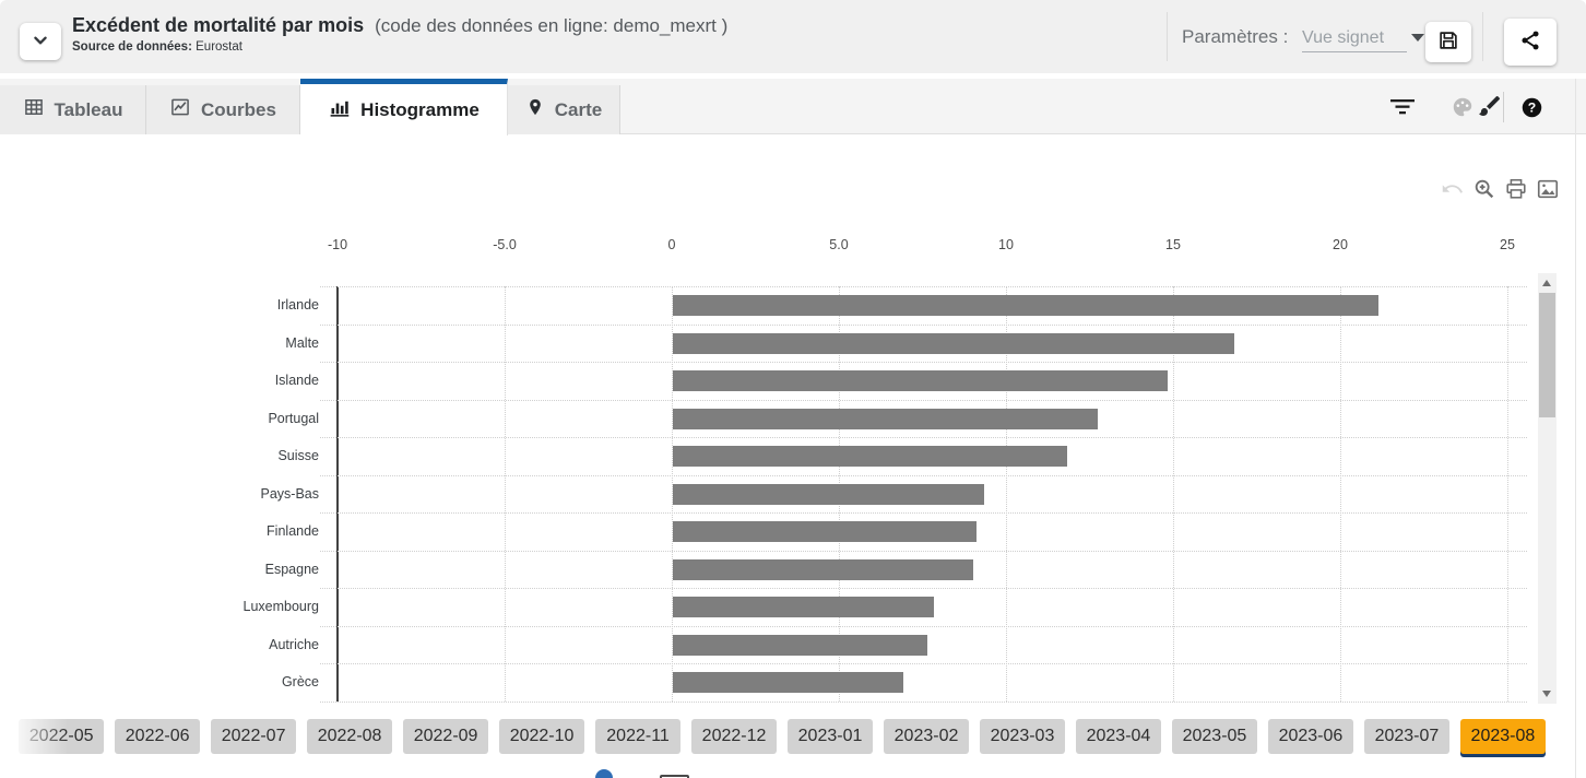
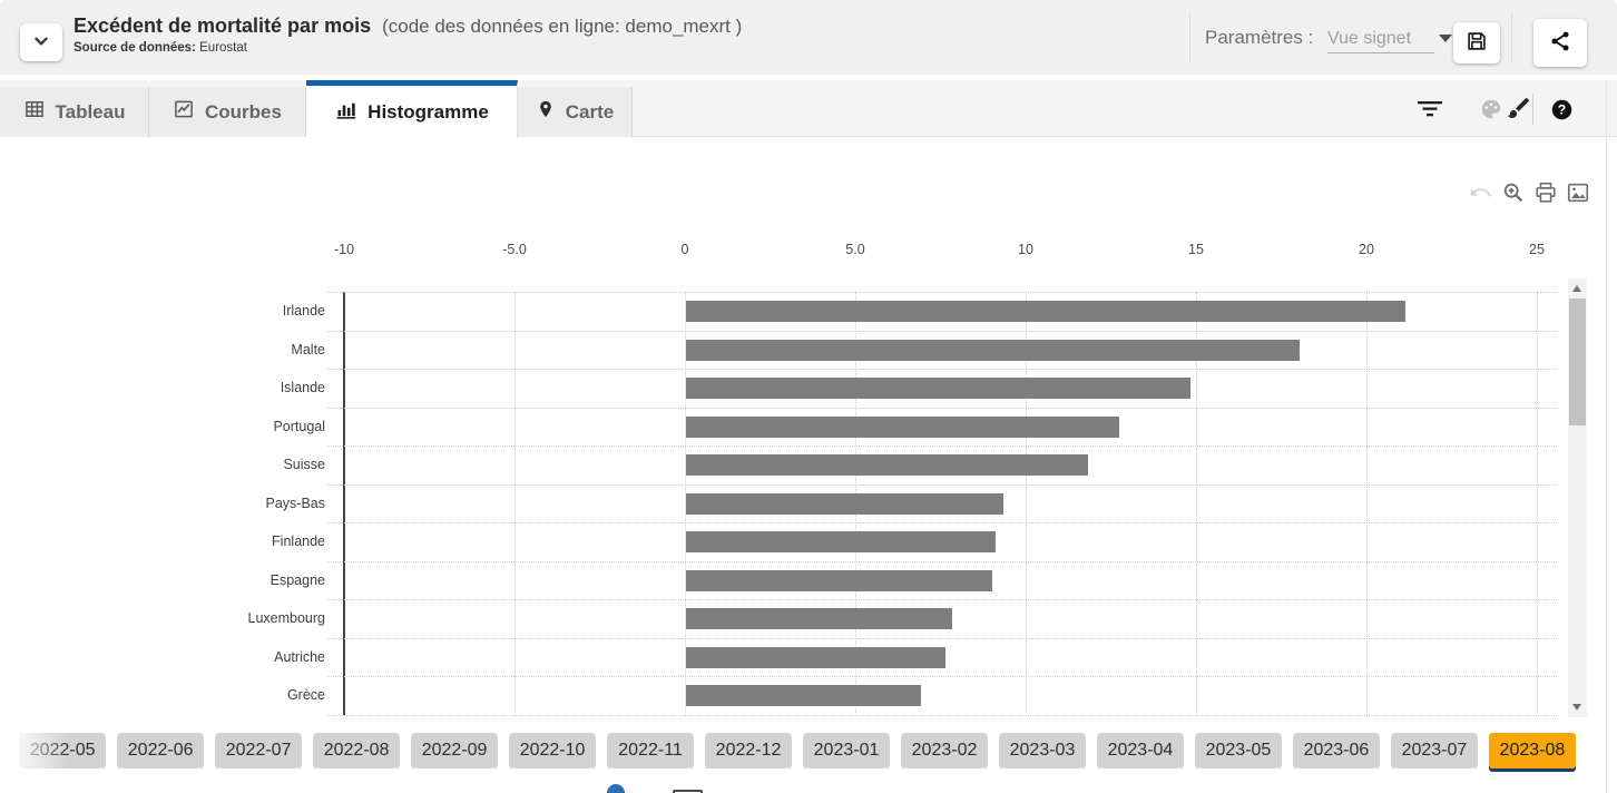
Malte: 16.8 -> 18.0
